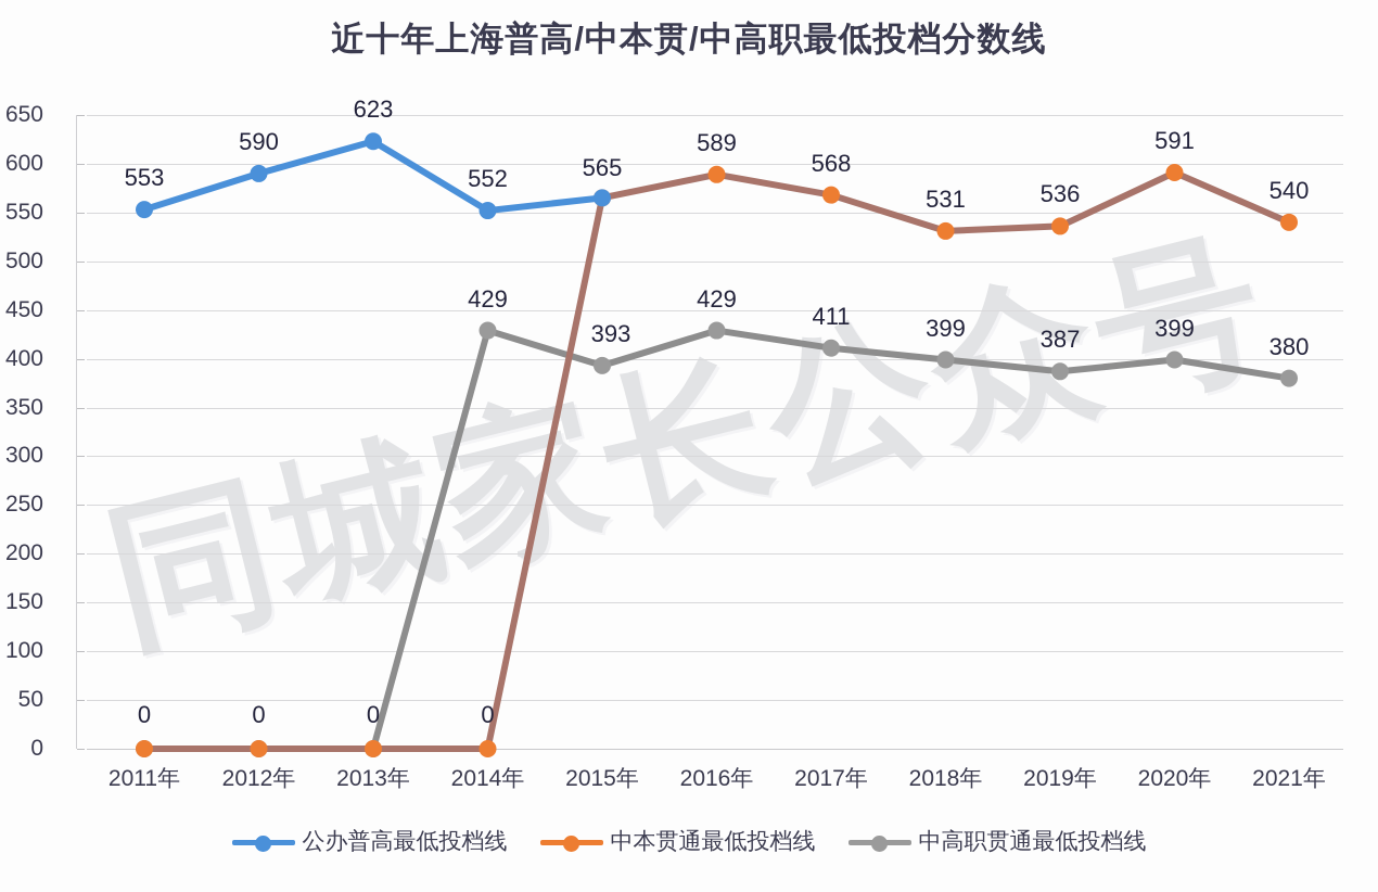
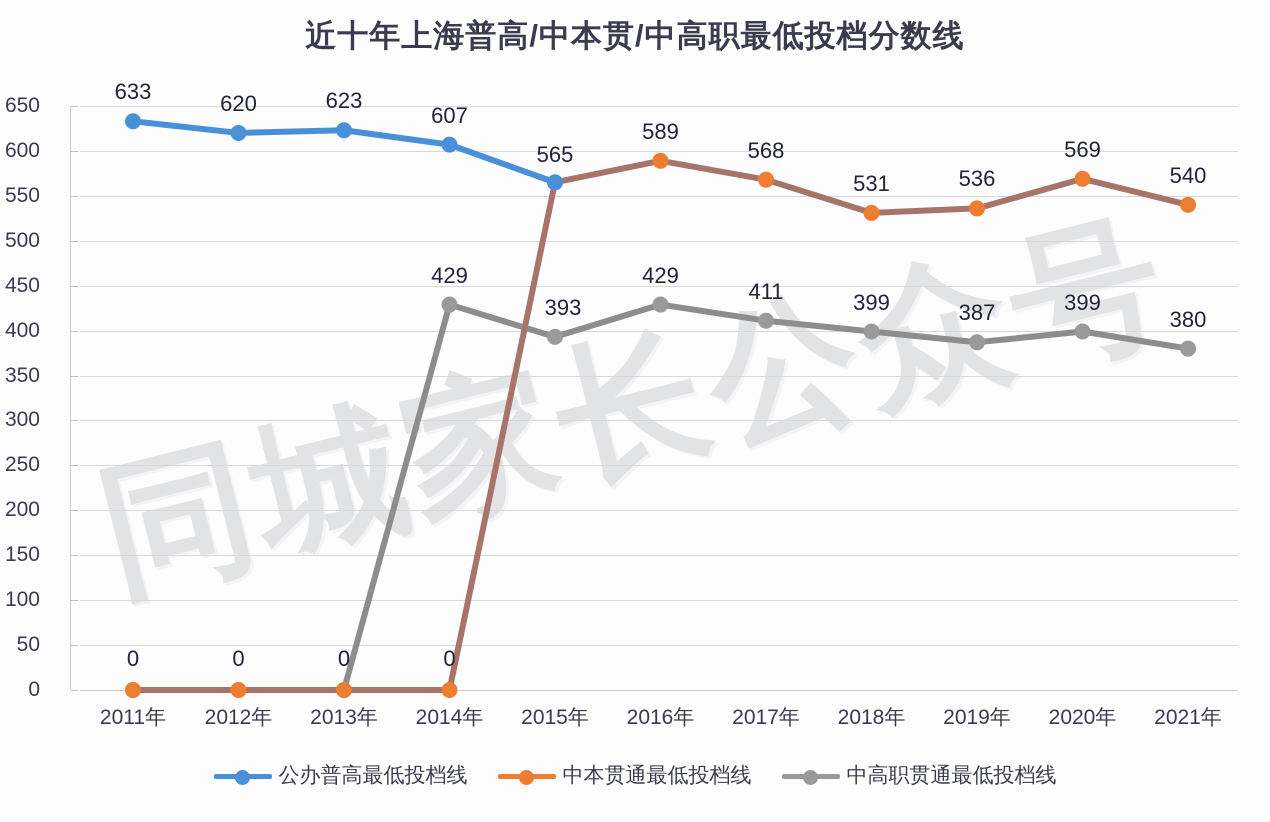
公办普高最低投档线/2011年: 553 -> 633
公办普高最低投档线/2012年: 590 -> 620
公办普高最低投档线/2014年: 552 -> 607
中本贯通最低投档线/2020年: 591 -> 569
